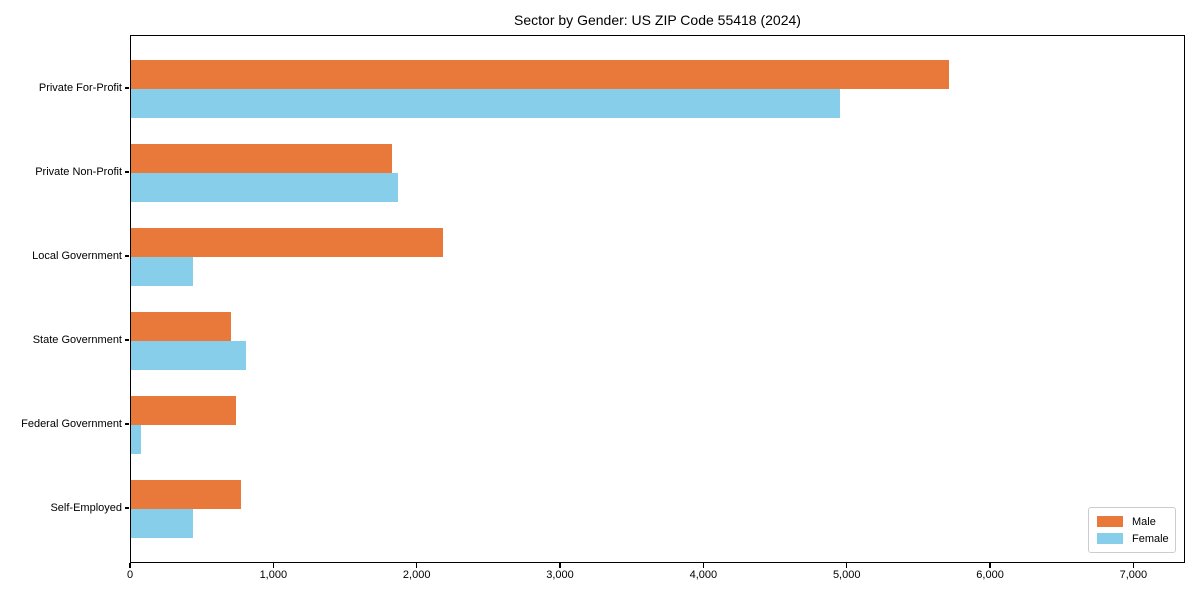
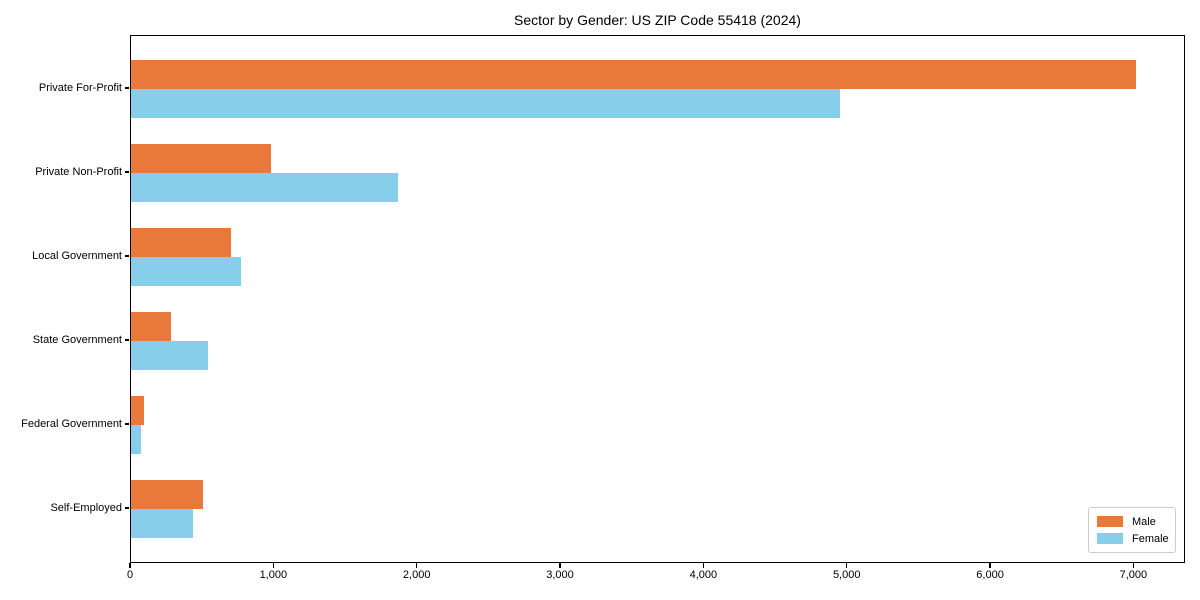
Male/Private For-Profit: 5710 -> 7010
Male/Private Non-Profit: 1820 -> 980
Male/Local Government: 2180 -> 700
Female/Local Government: 430 -> 760
Male/State Government: 700 -> 280
Female/State Government: 800 -> 540
Male/Federal Government: 730 -> 90
Male/Self-Employed: 770 -> 500
